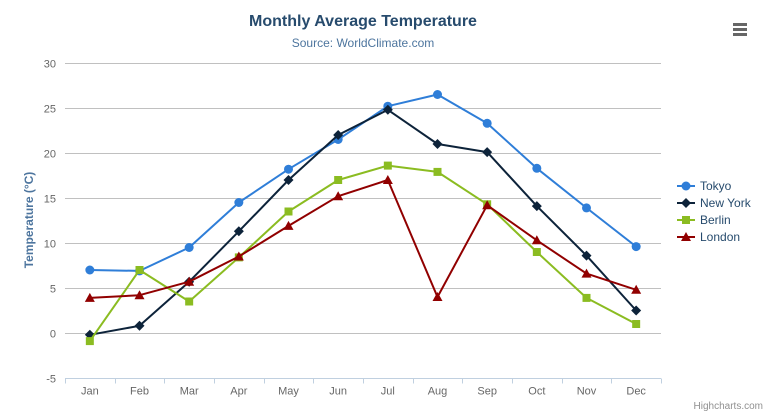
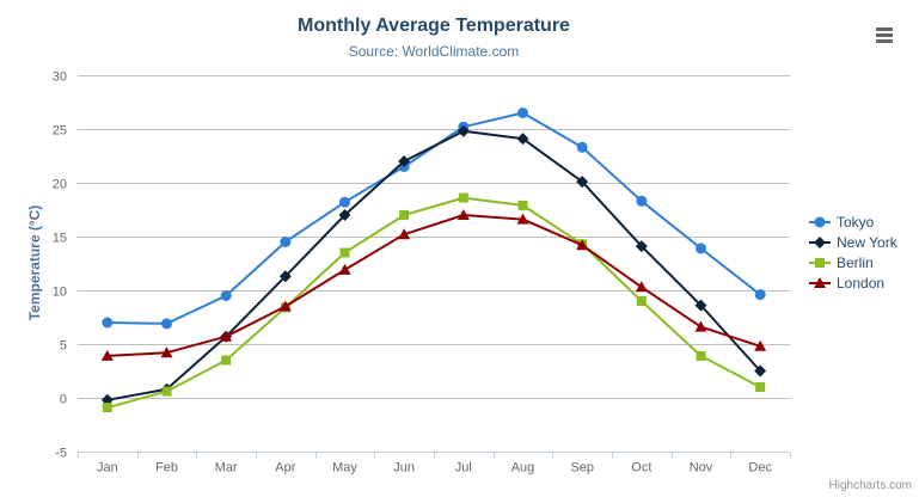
Berlin/Feb: 7 -> 1
New York/Aug: 21 -> 24
London/Aug: 4 -> 17
